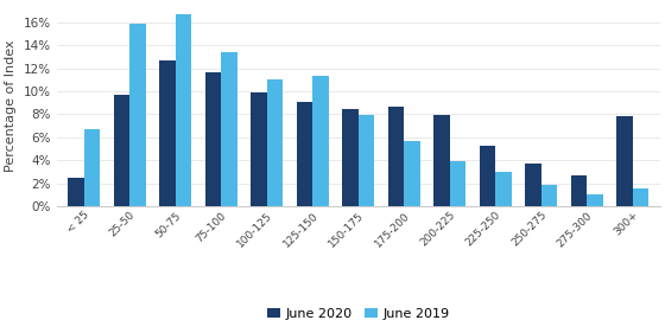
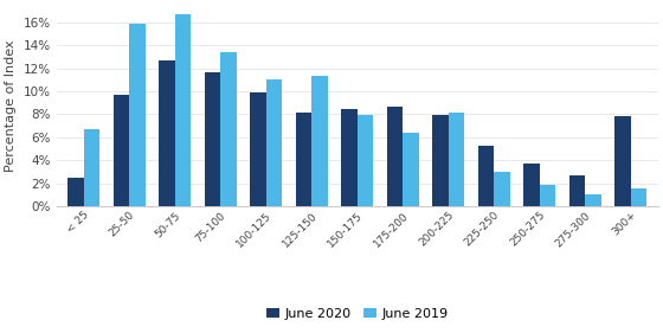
June 2020/125-150: 9.1% -> 8.2%
June 2019/175-200: 5.7% -> 6.4%
June 2019/200-225: 3.9% -> 8.2%
